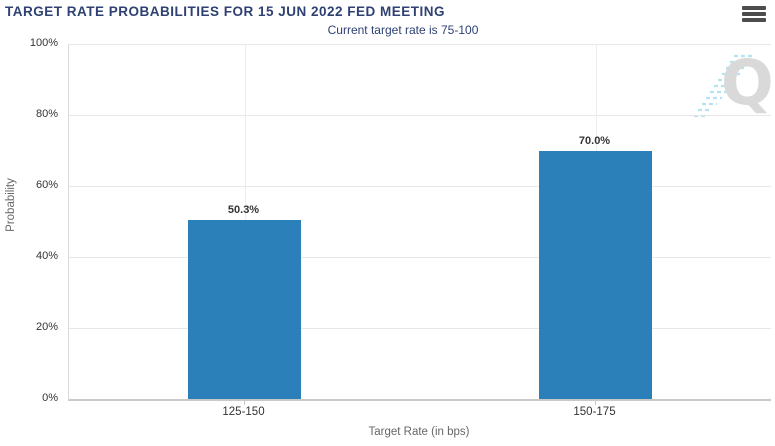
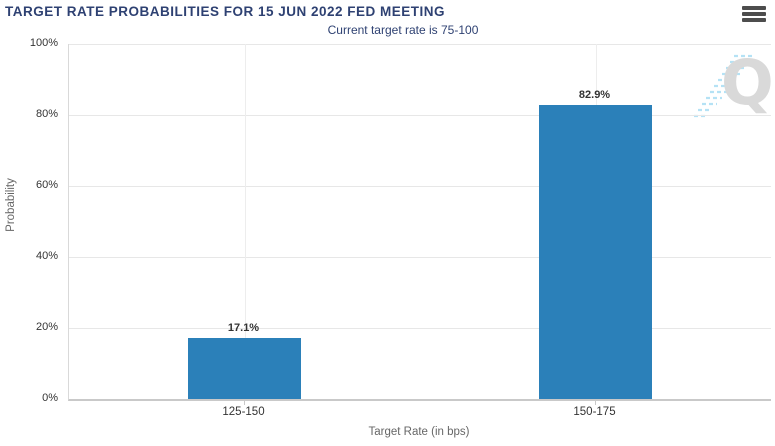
125-150: 50.3% -> 17.1%
150-175: 70.0% -> 82.9%
